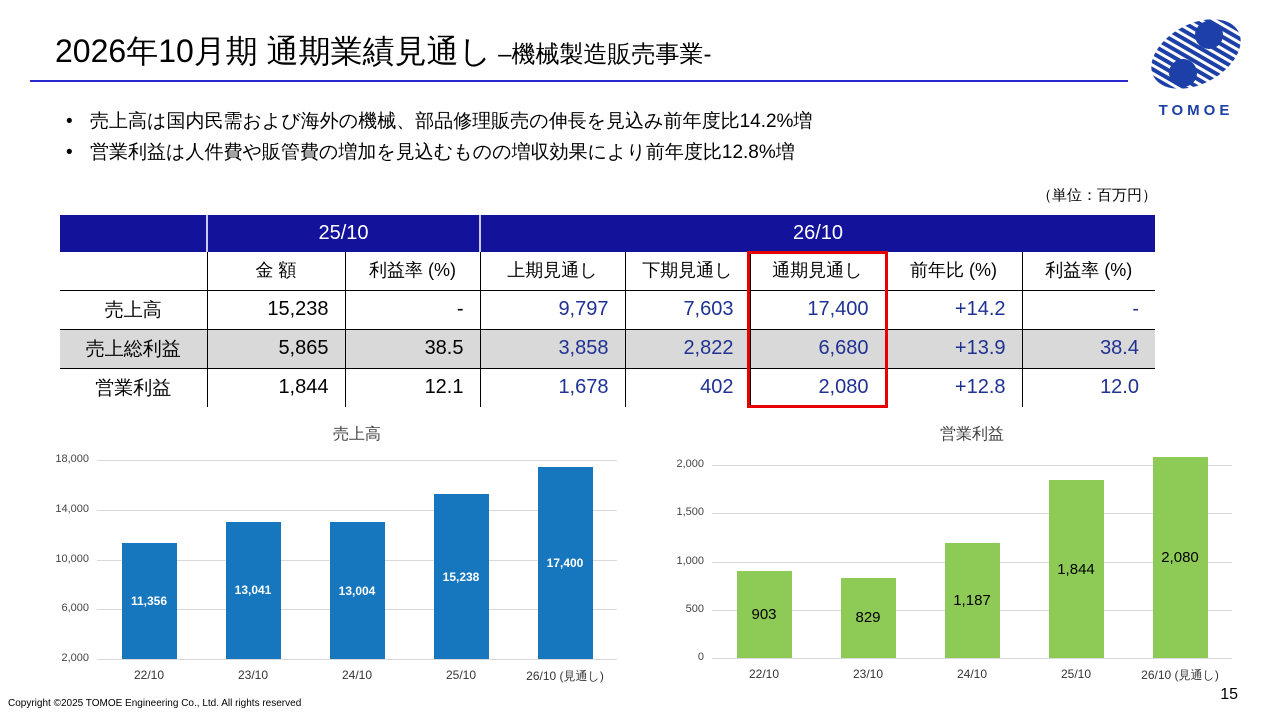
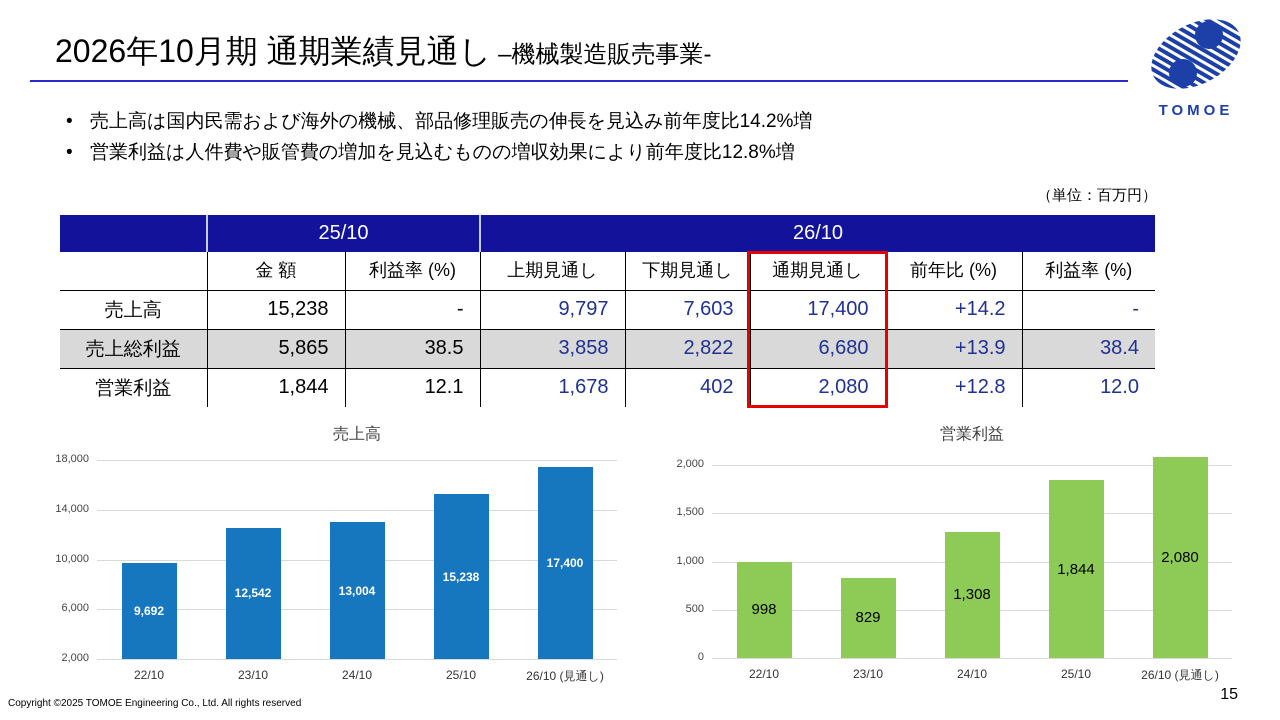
売上高/22/10: 11,356 -> 9,692
売上高/23/10: 13,041 -> 12,542
営業利益/22/10: 903 -> 998
営業利益/24/10: 1,187 -> 1,308
